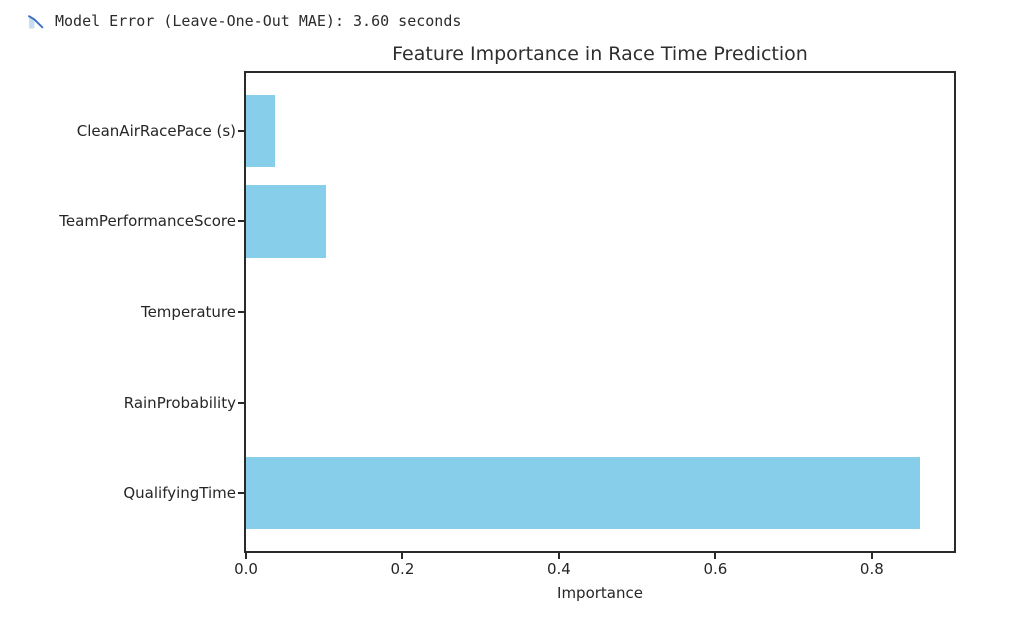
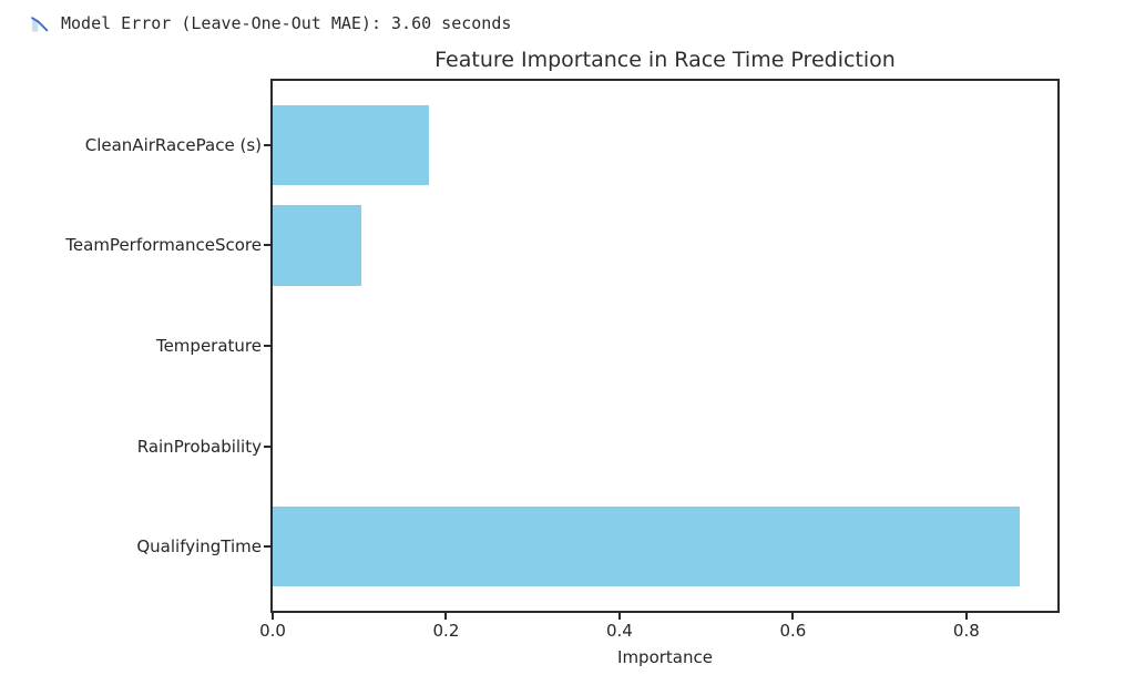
CleanAirRacePace (s): 0.04 -> 0.18
